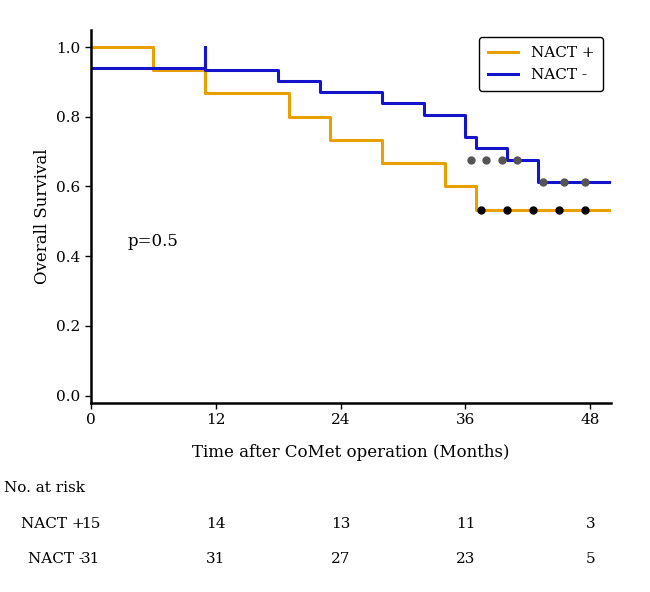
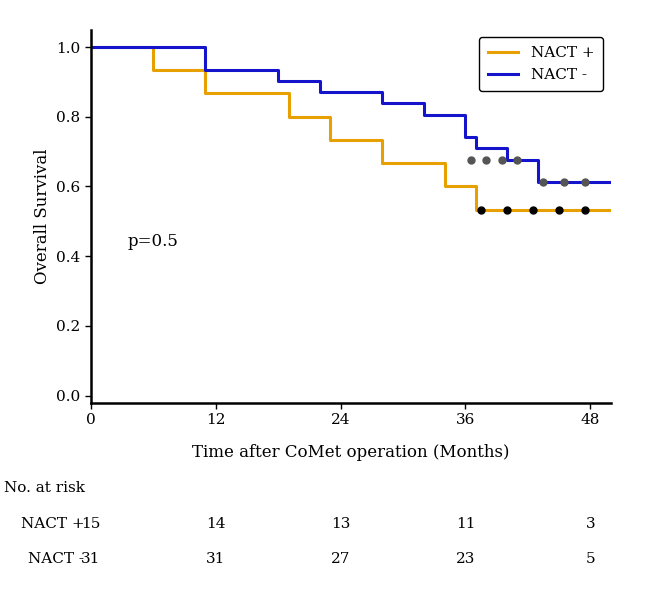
NACT -/0: 0.940 -> 1.000
